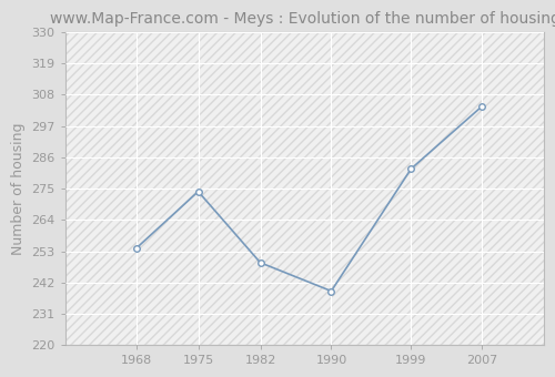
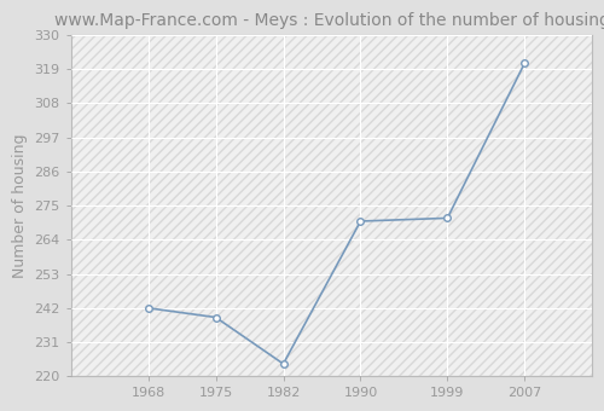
1968: 254 -> 242
1975: 274 -> 239
1982: 249 -> 224
1990: 239 -> 270
1999: 282 -> 271
2007: 304 -> 321
